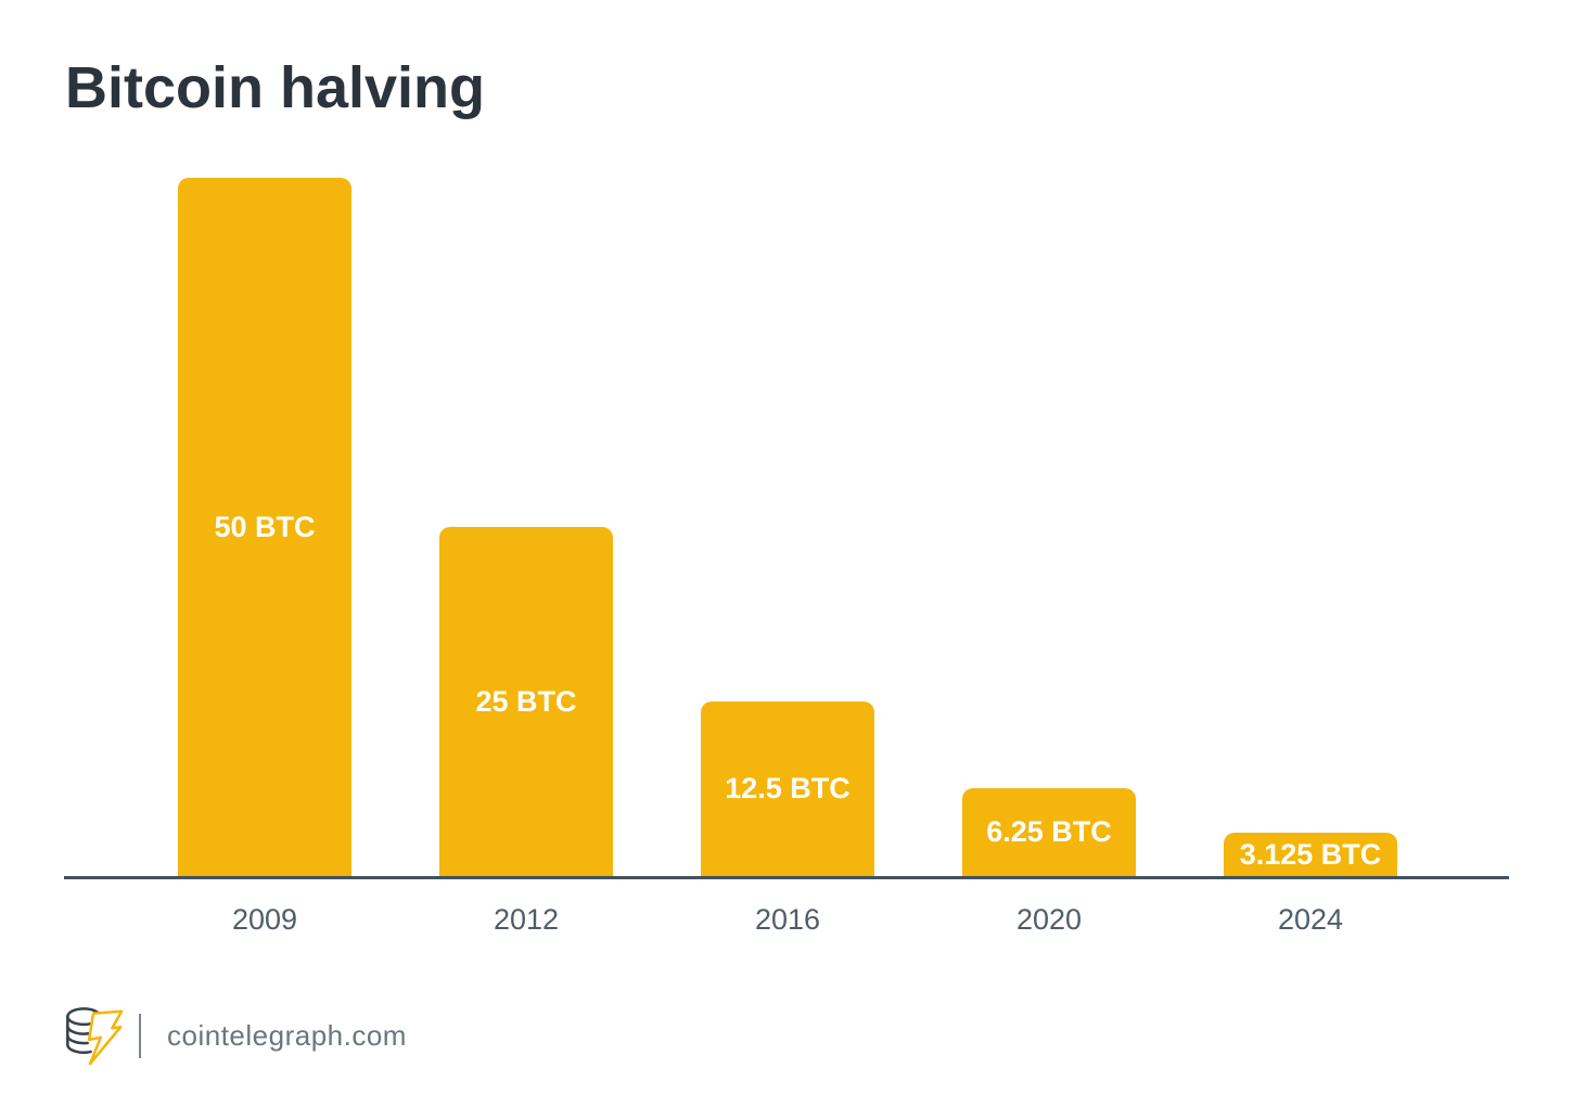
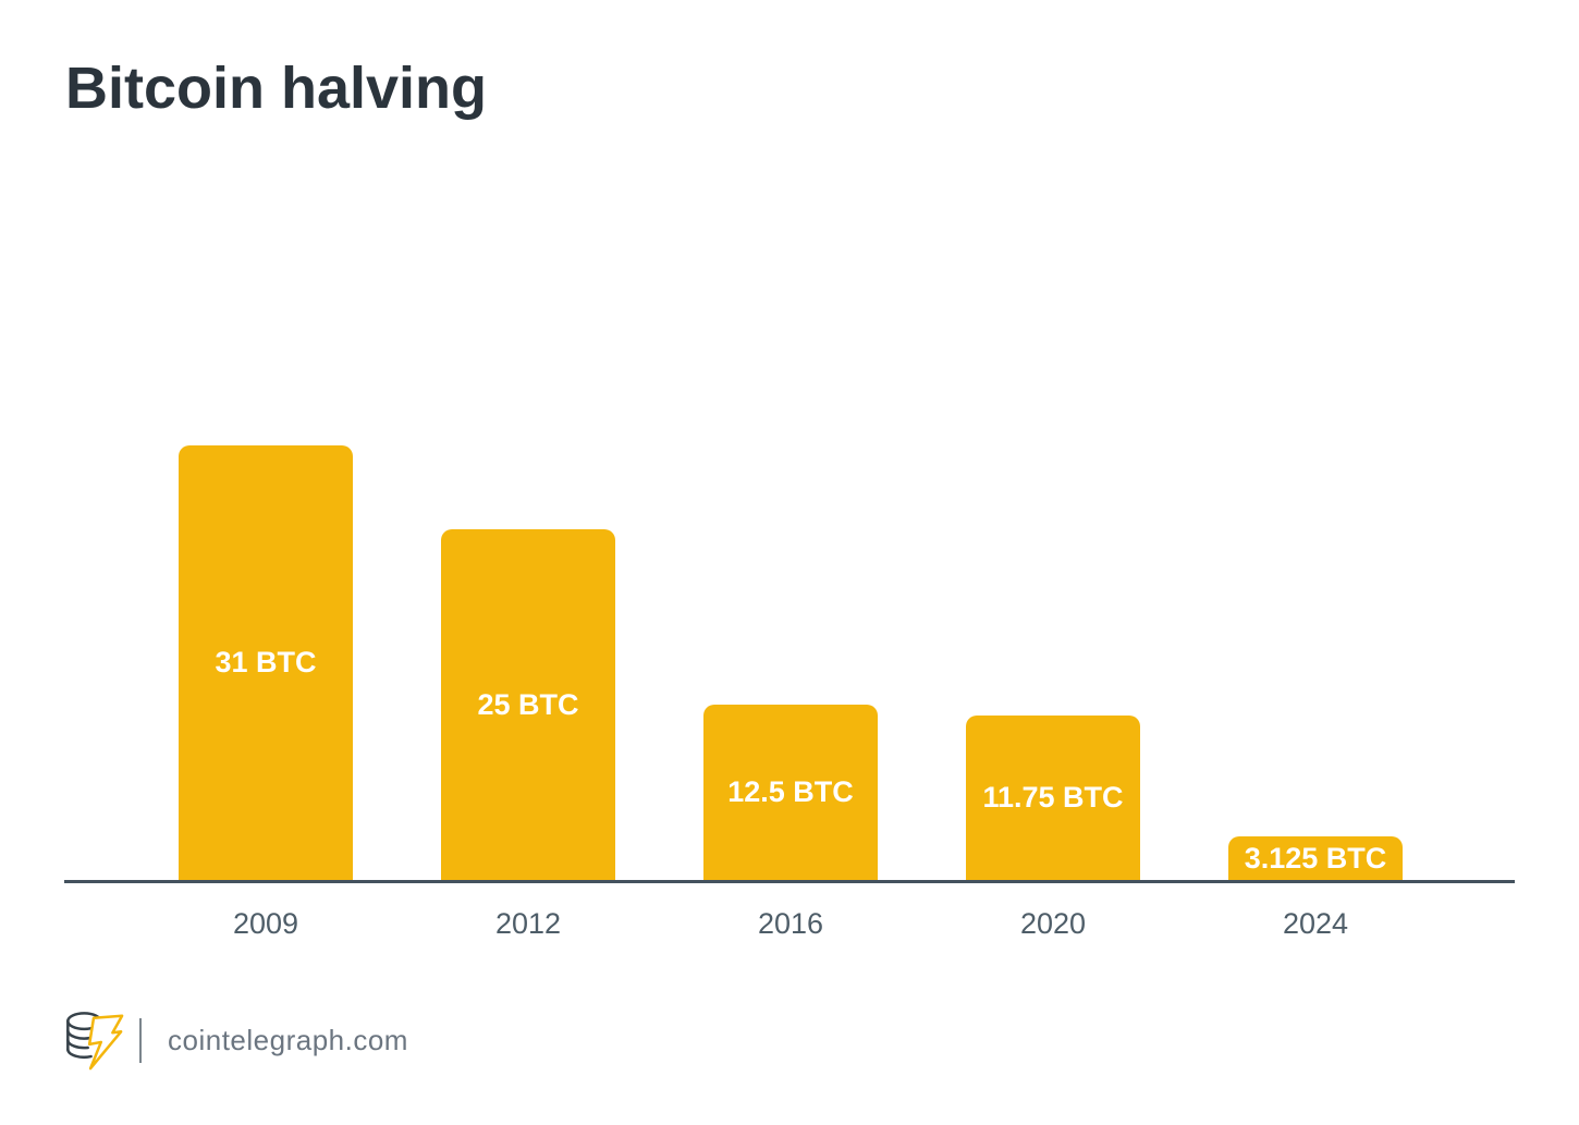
2009: 50 -> 31
2020: 6.25 -> 11.75
